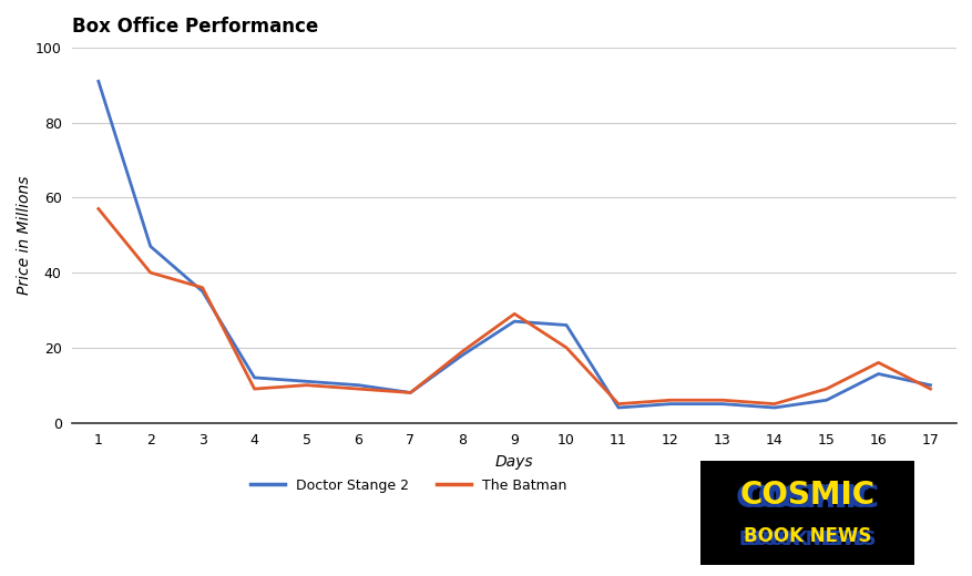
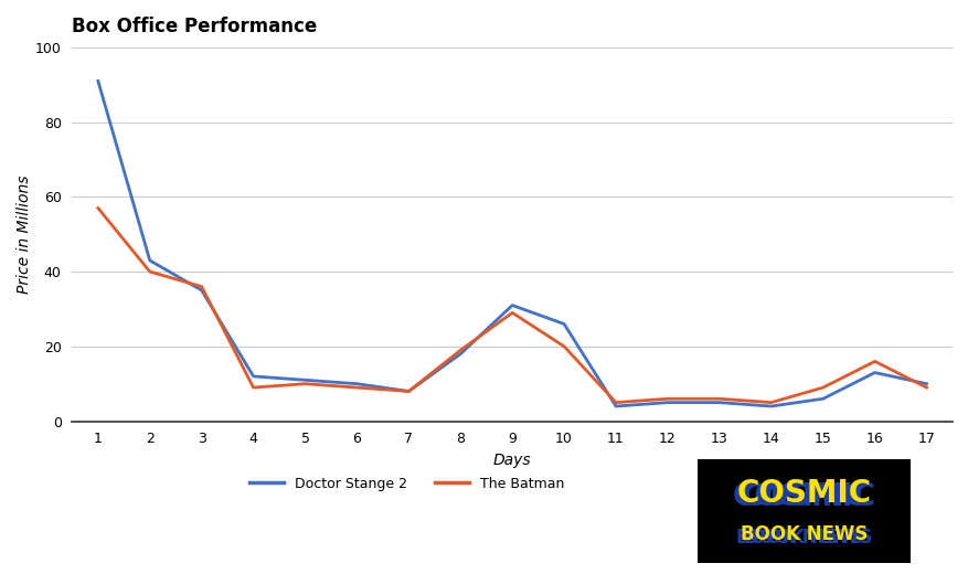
Doctor Stange 2/2: 47 -> 43
Doctor Stange 2/9: 27 -> 31
